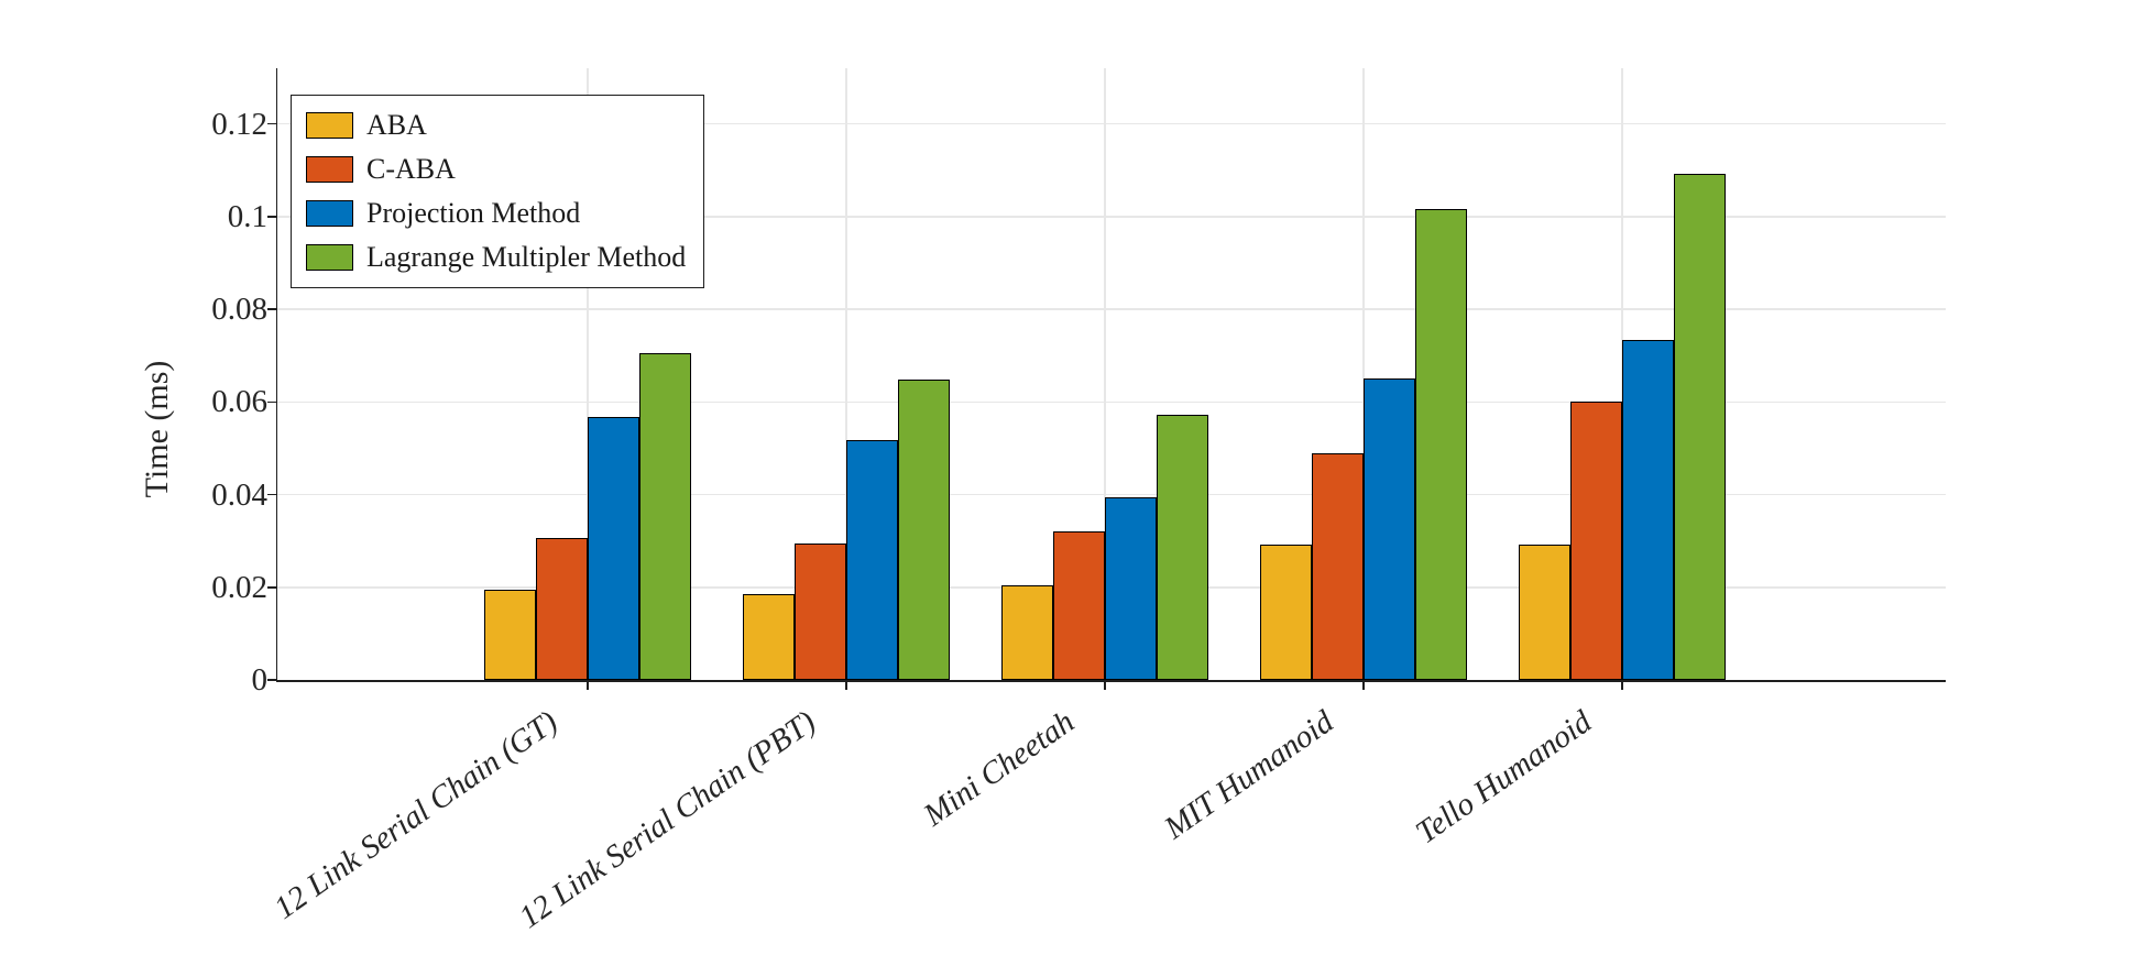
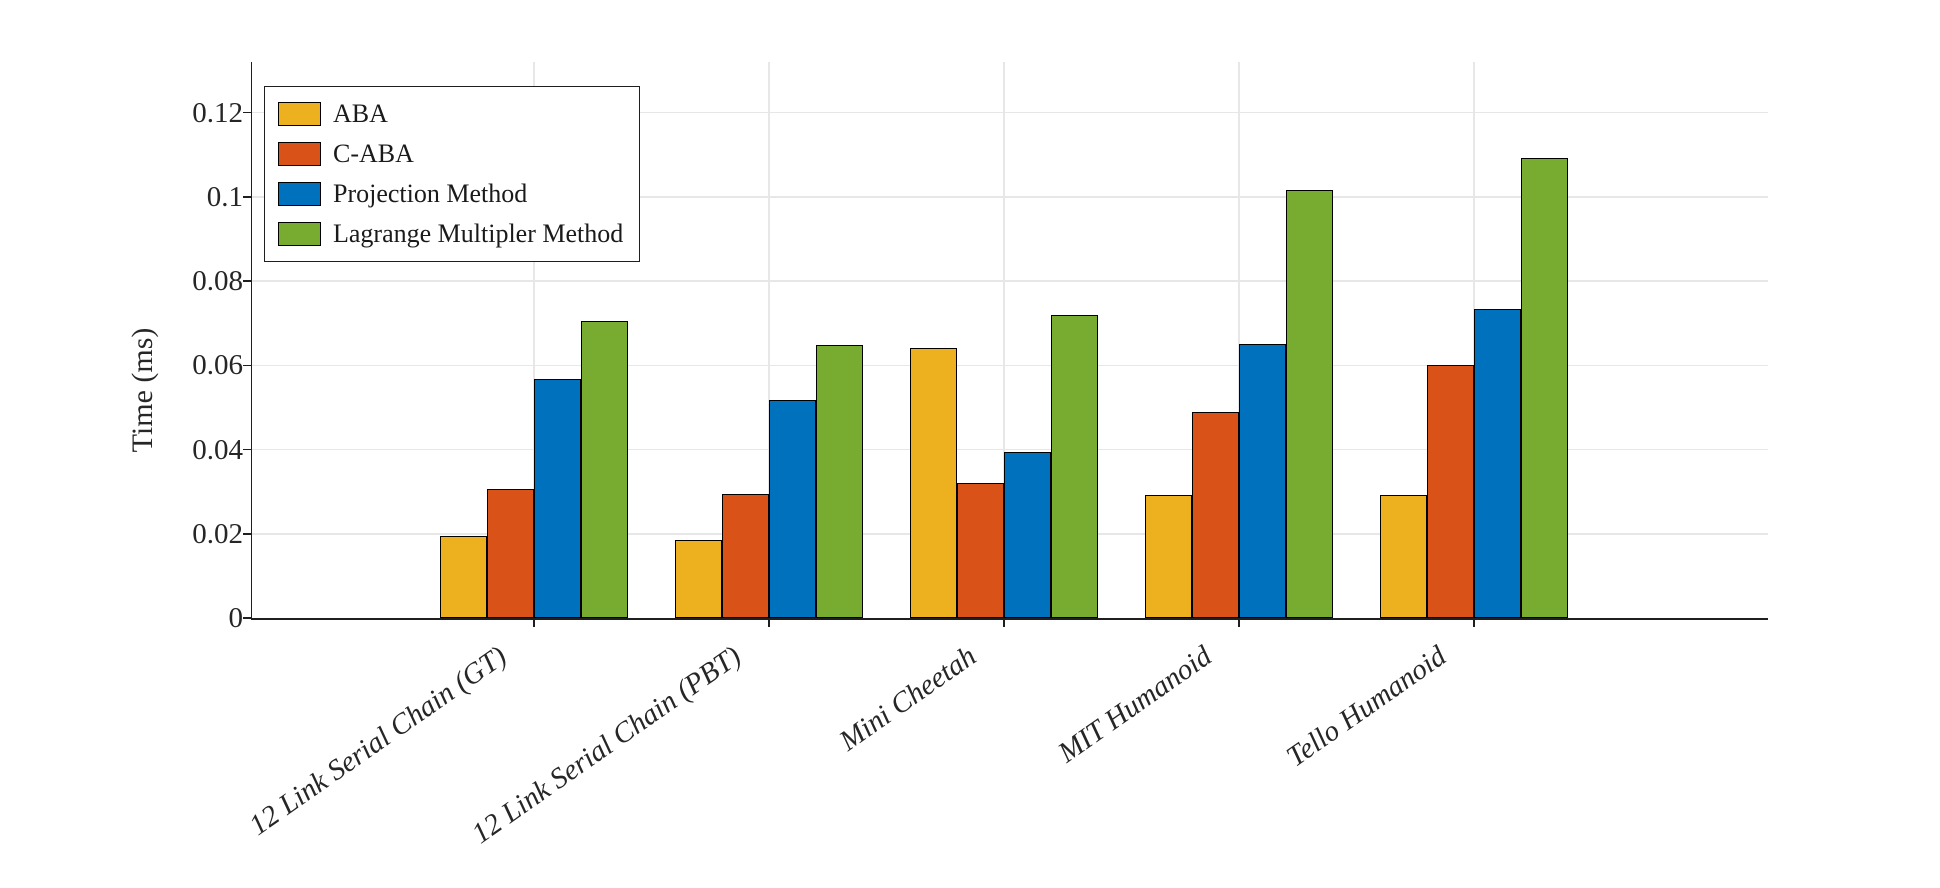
ABA/Mini Cheetah: 0.021 -> 0.064
Lagrange Multipler Method/Mini Cheetah: 0.057 -> 0.072
